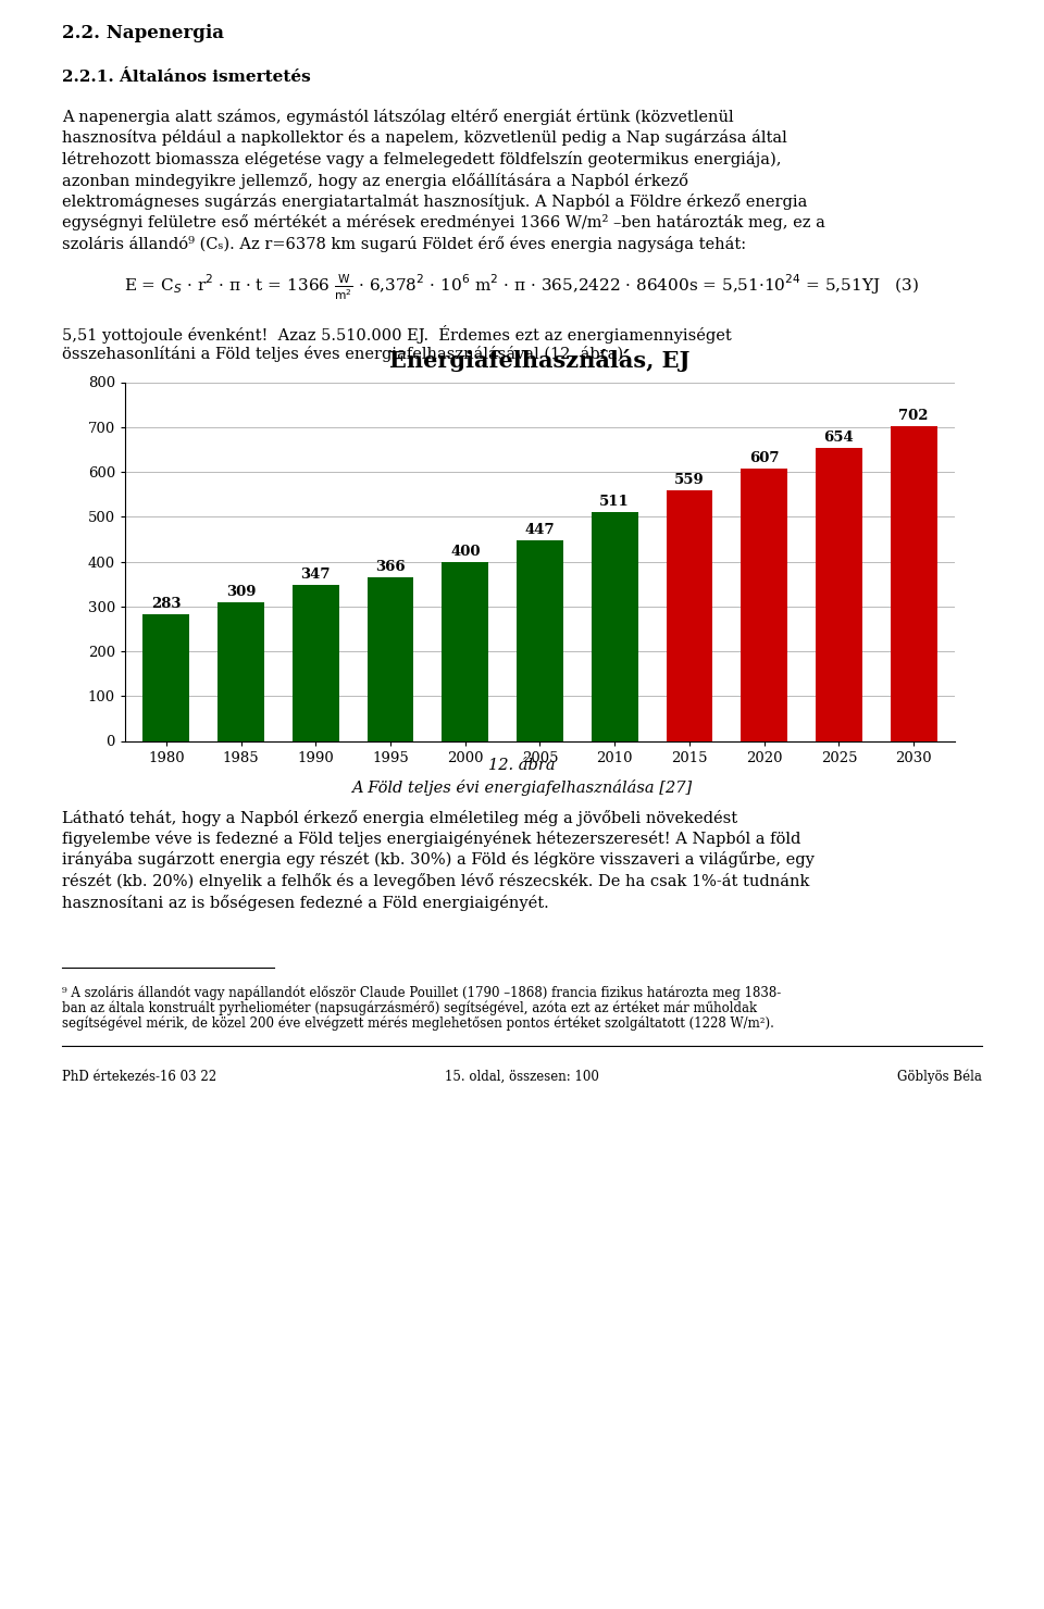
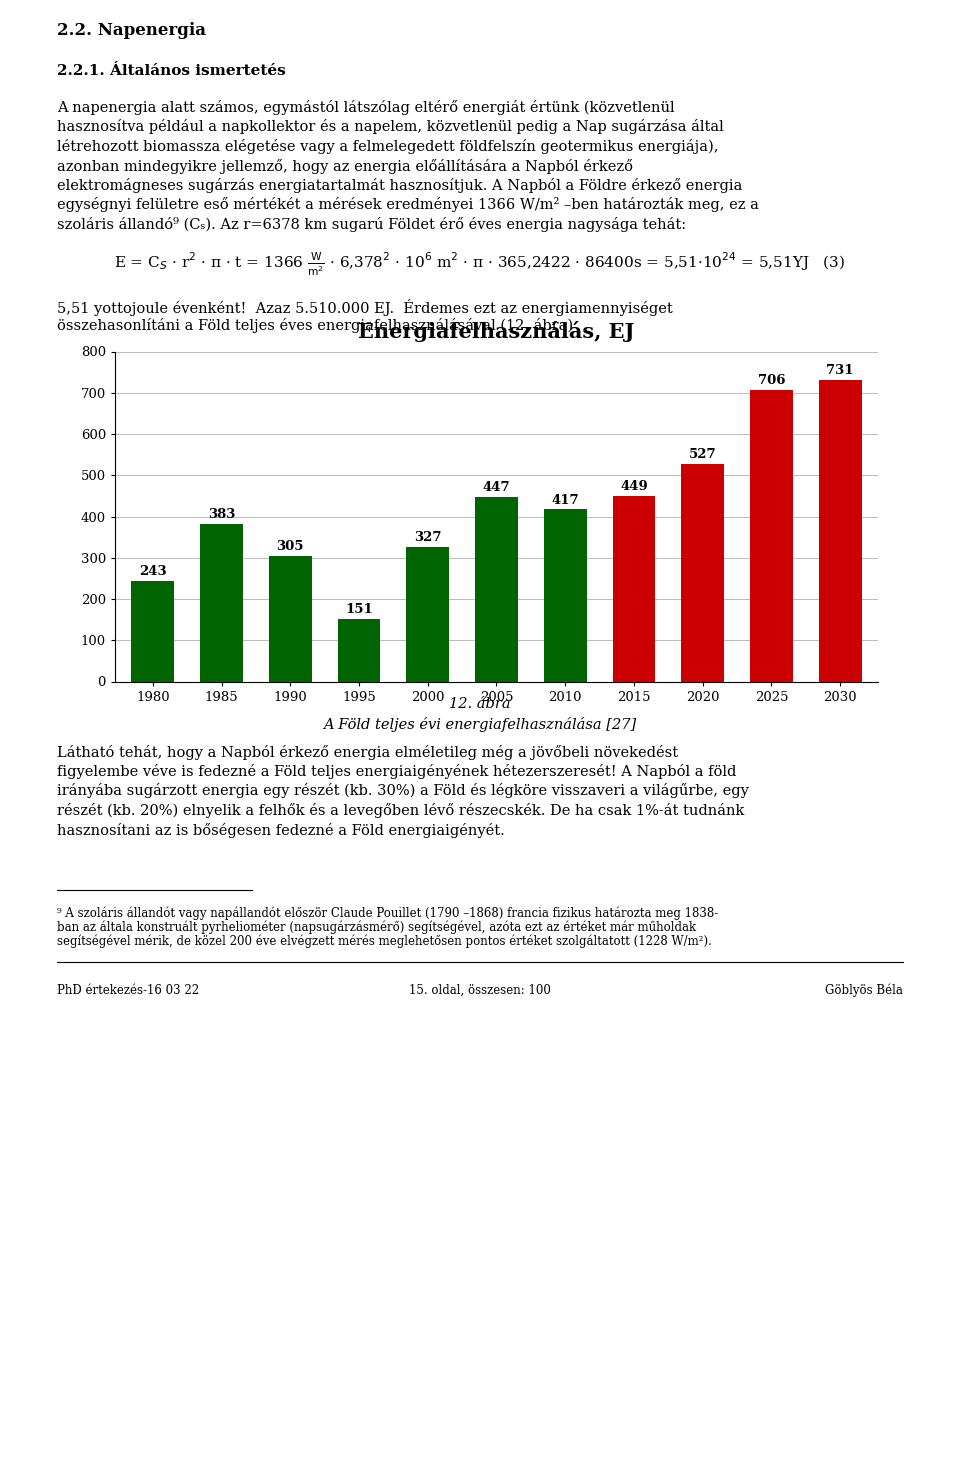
1980: 283 -> 243
1985: 309 -> 383
1990: 347 -> 305
1995: 366 -> 151
2000: 400 -> 327
2010: 511 -> 417
2015: 559 -> 449
2020: 607 -> 527
2025: 654 -> 706
2030: 702 -> 731
